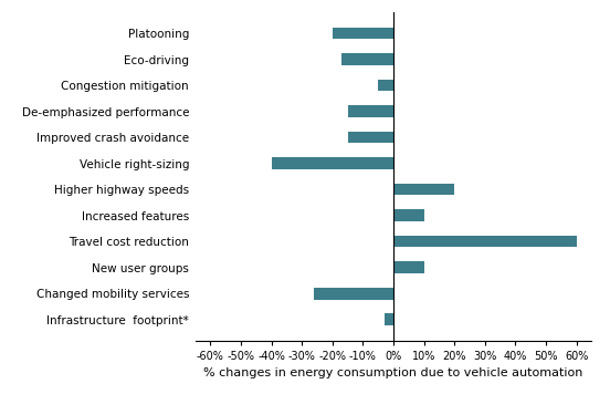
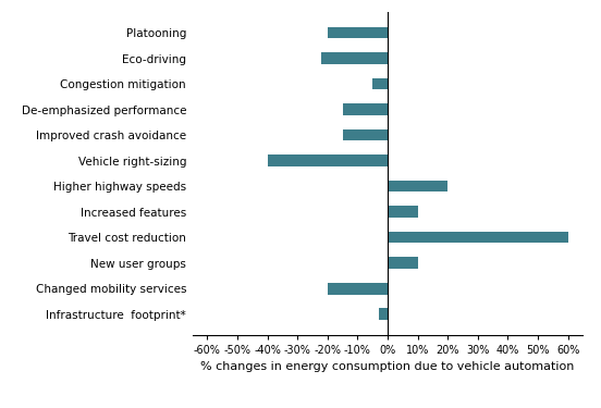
Eco-driving: -17% -> -22%
Changed mobility services: -26% -> -20%
